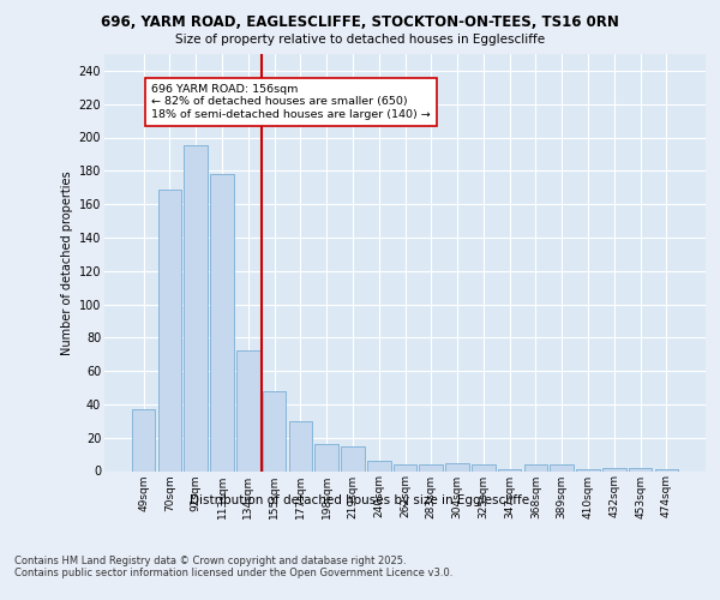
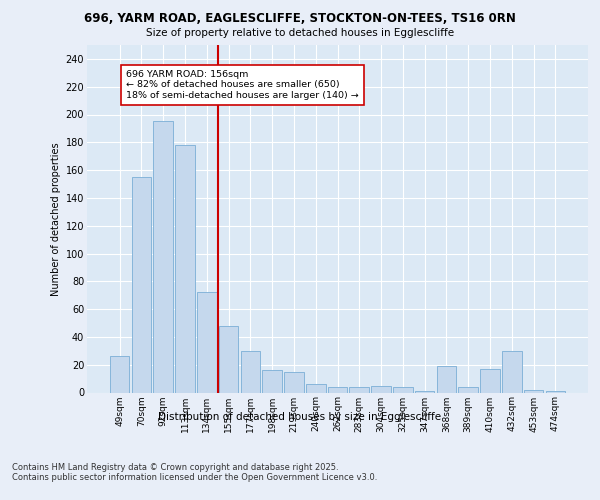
49sqm: 37 -> 26
70sqm: 169 -> 155
368sqm: 4 -> 19
410sqm: 1 -> 17
432sqm: 2 -> 30
